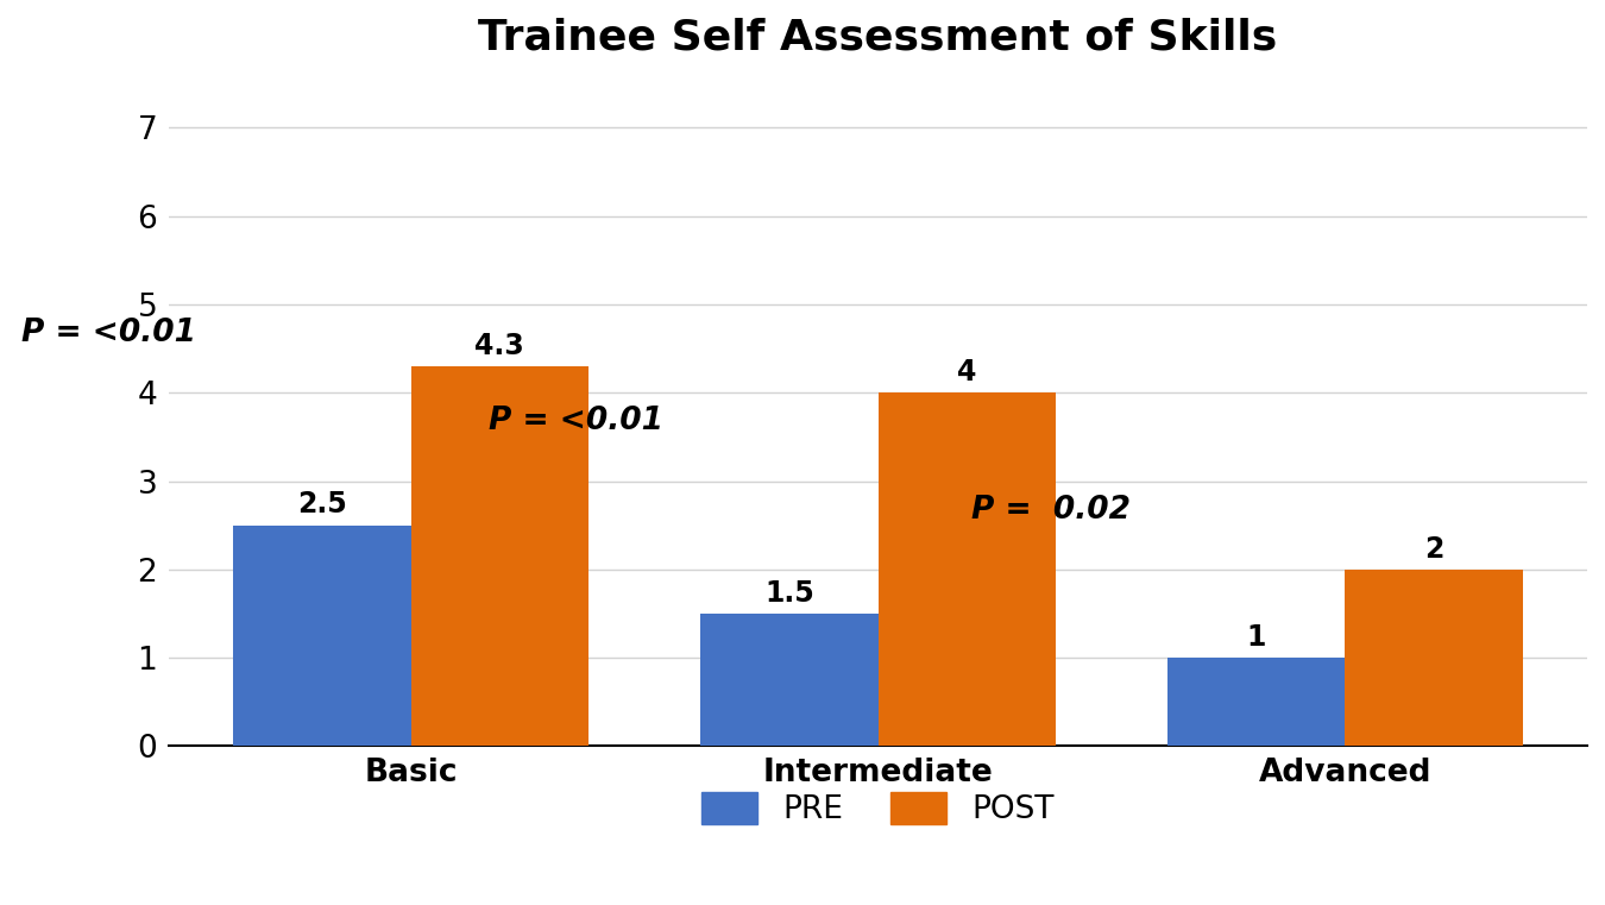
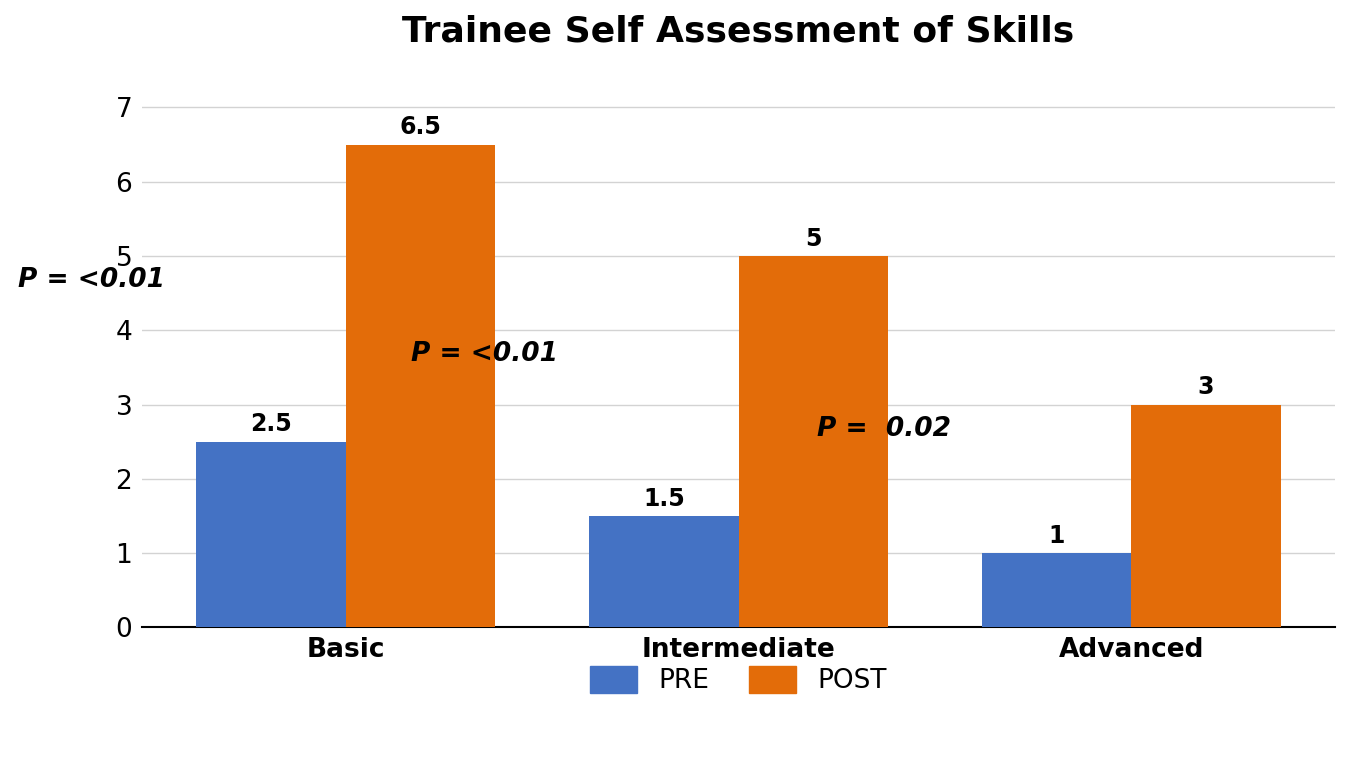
POST/Basic: 4.3 -> 6.5
POST/Intermediate: 4 -> 5
POST/Advanced: 2 -> 3
